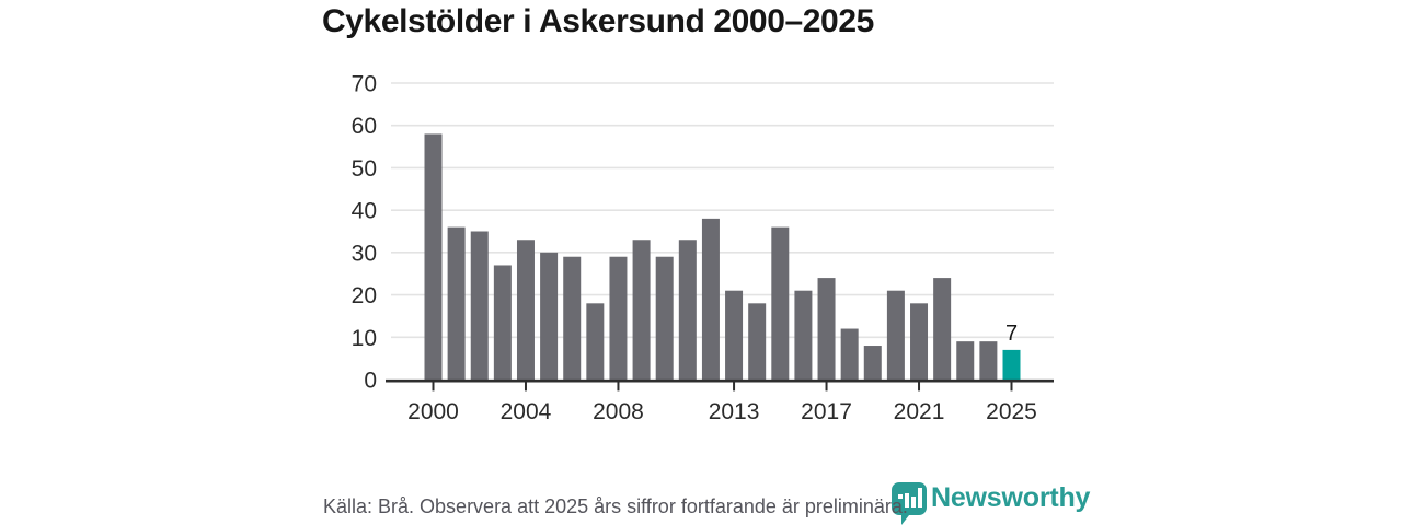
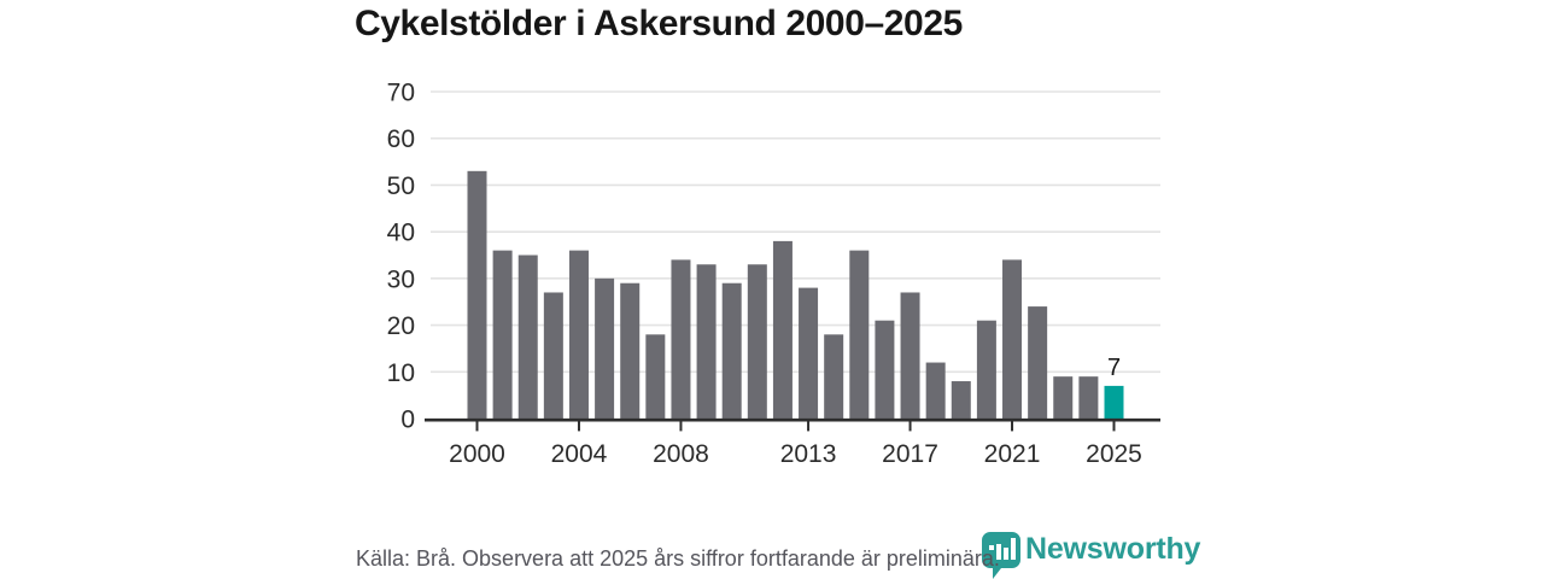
2000: 58 -> 53
2004: 33 -> 36
2008: 29 -> 34
2013: 21 -> 28
2017: 24 -> 27
2021: 18 -> 34
